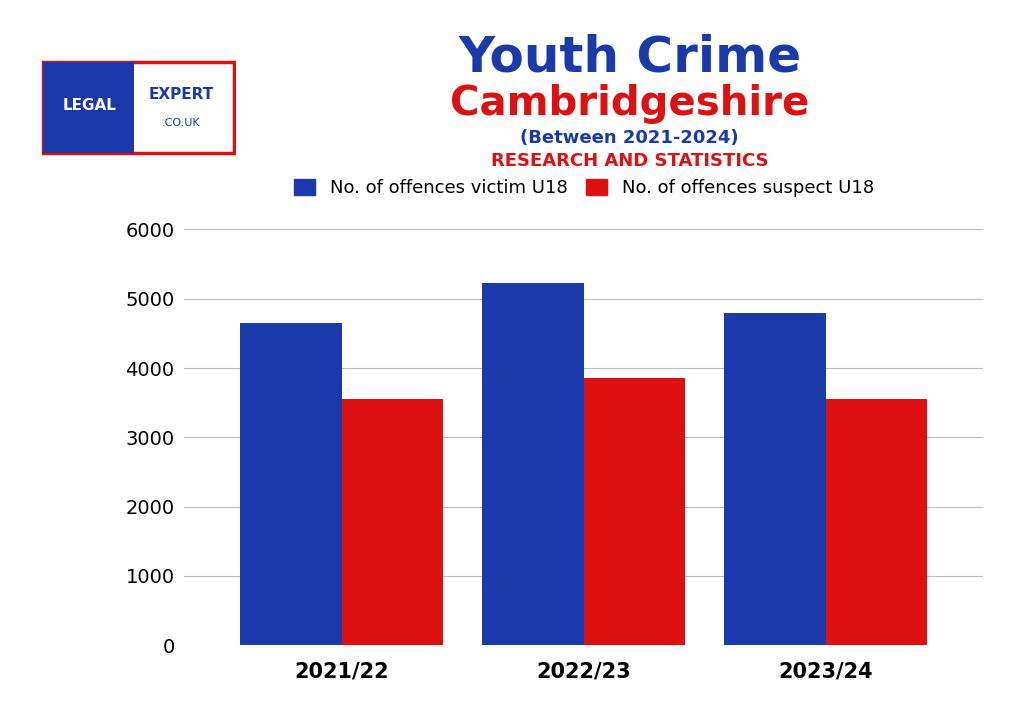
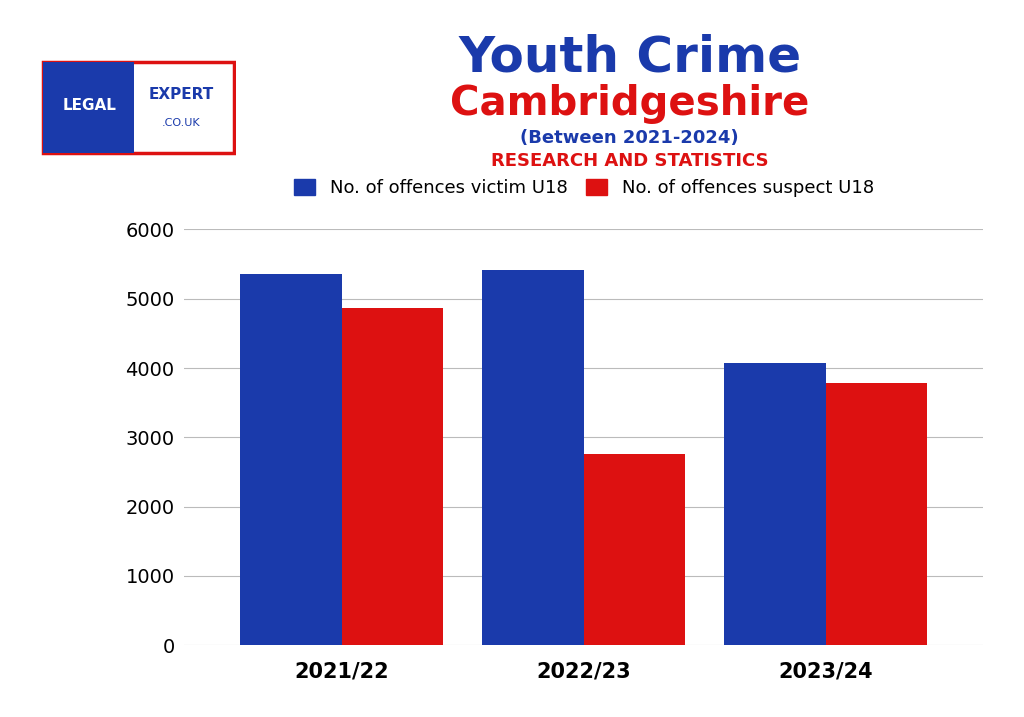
No. of offences victim U18/2021/22: 4650 -> 5360
No. of offences suspect U18/2021/22: 3550 -> 4860
No. of offences victim U18/2022/23: 5230 -> 5420
No. of offences suspect U18/2022/23: 3850 -> 2760
No. of offences victim U18/2023/24: 4800 -> 4080
No. of offences suspect U18/2023/24: 3550 -> 3780
